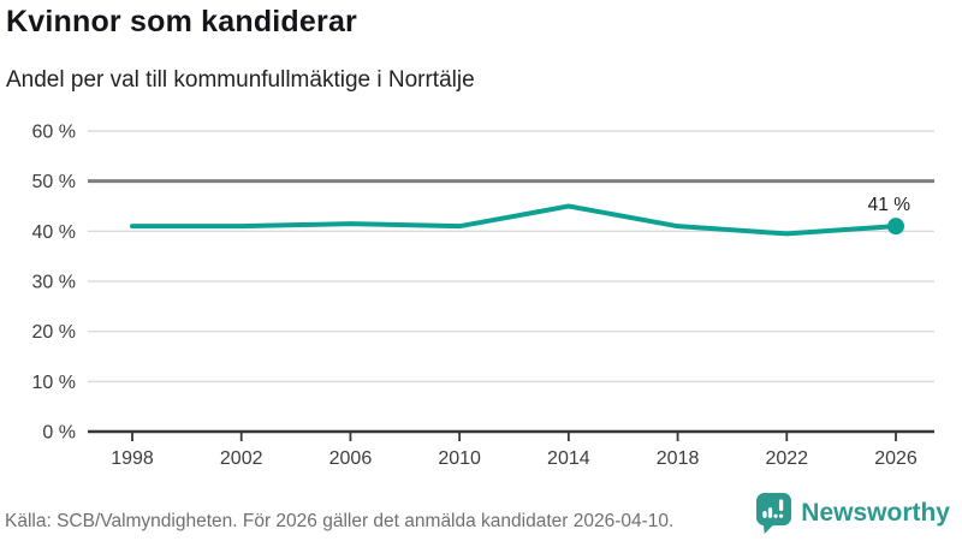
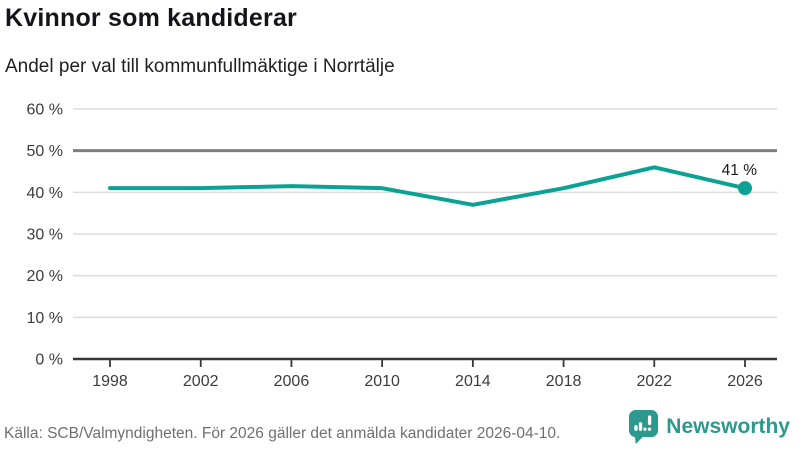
2014: 45% -> 37%
2022: 40% -> 46%
